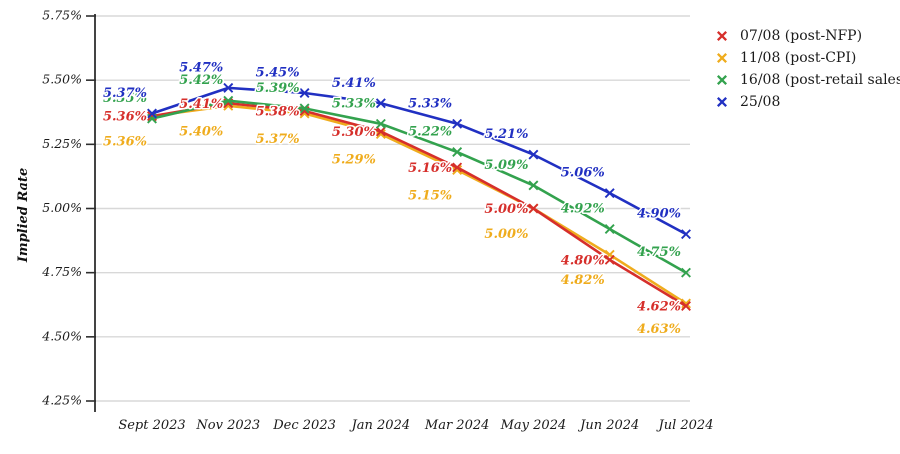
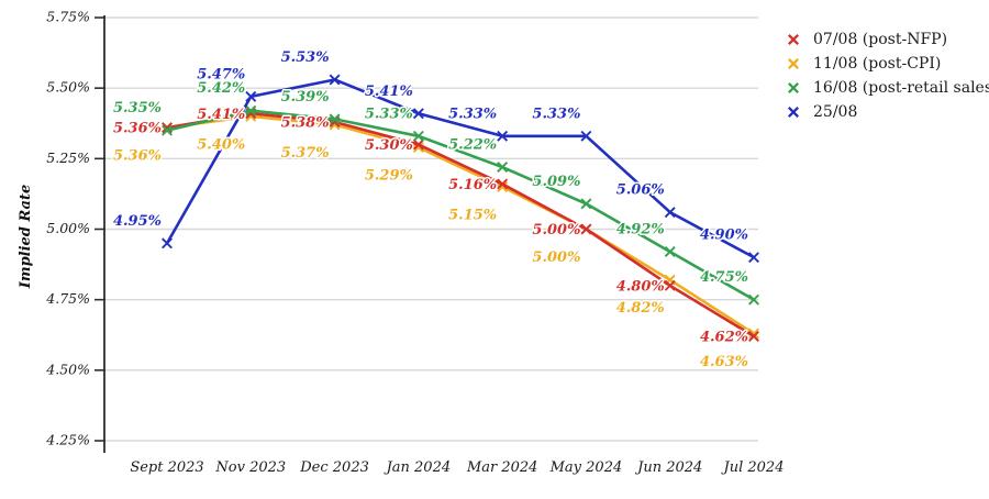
25/08/Sept 2023: 5.37% -> 4.95%
25/08/Dec 2023: 5.45% -> 5.53%
25/08/May 2024: 5.21% -> 5.33%
